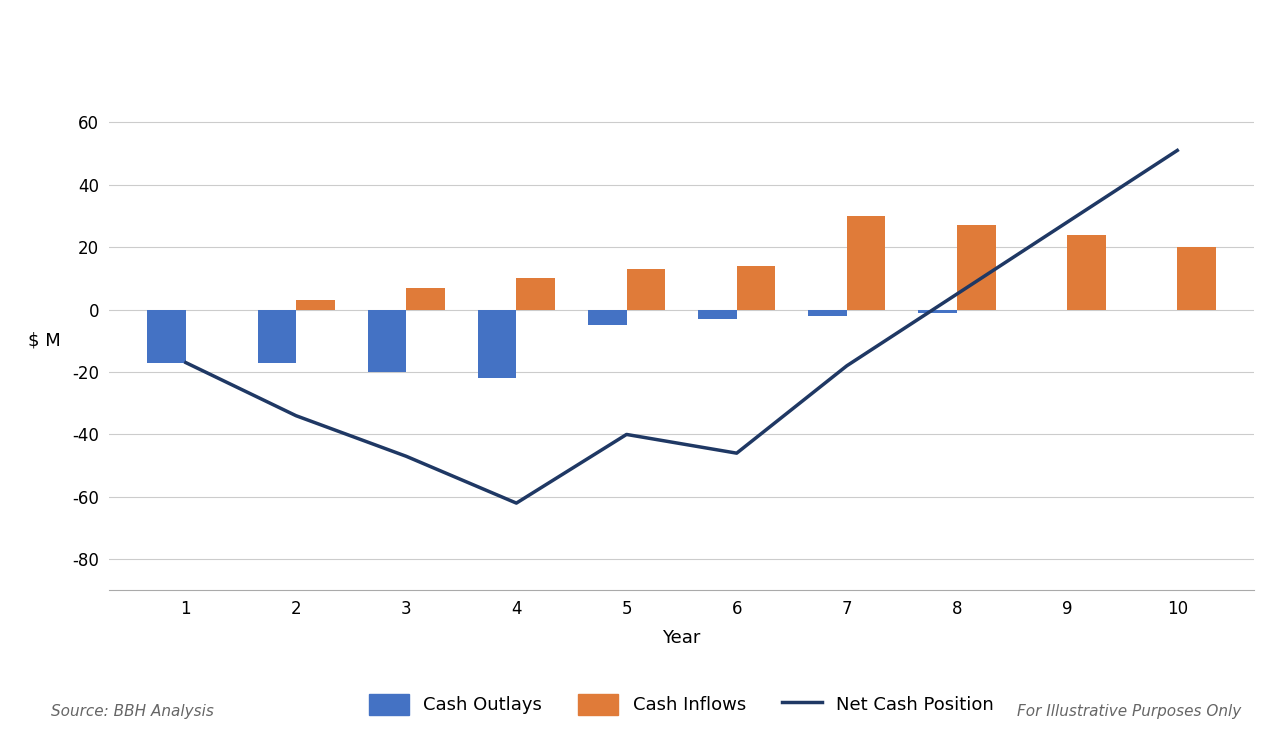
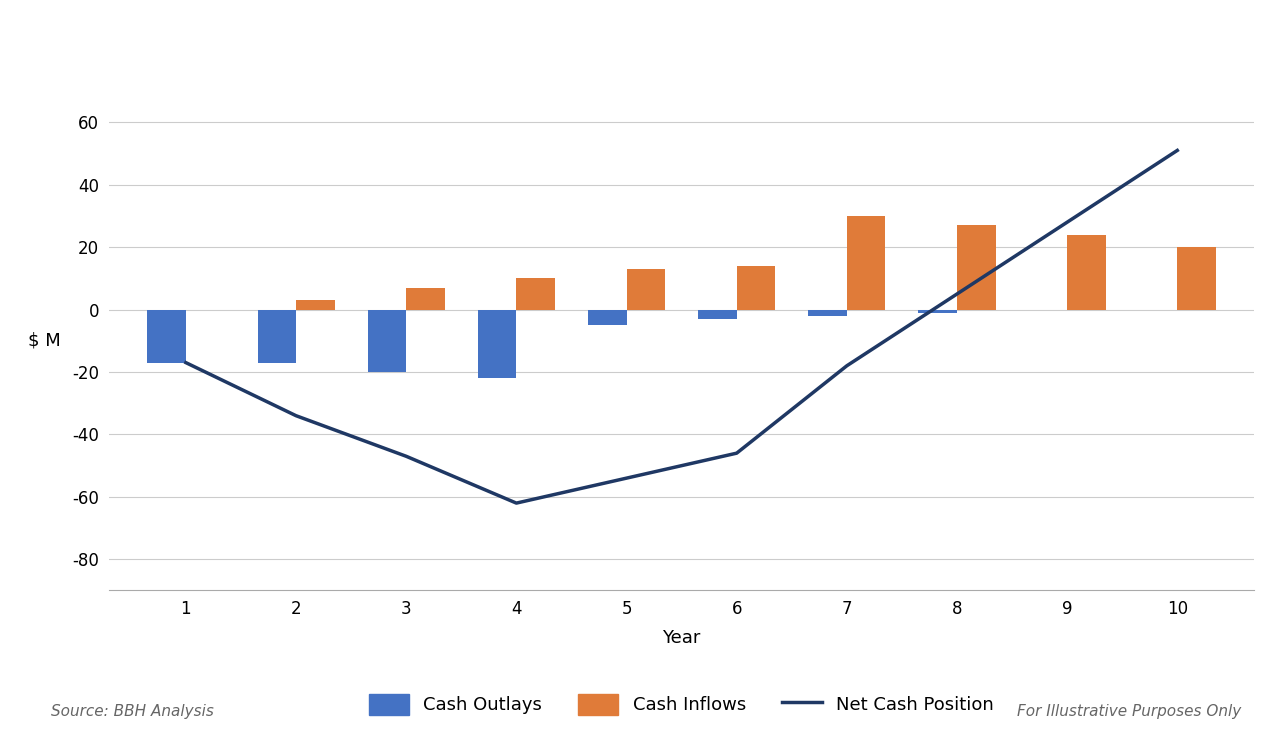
Net Cash Position/5: -40 -> -54
